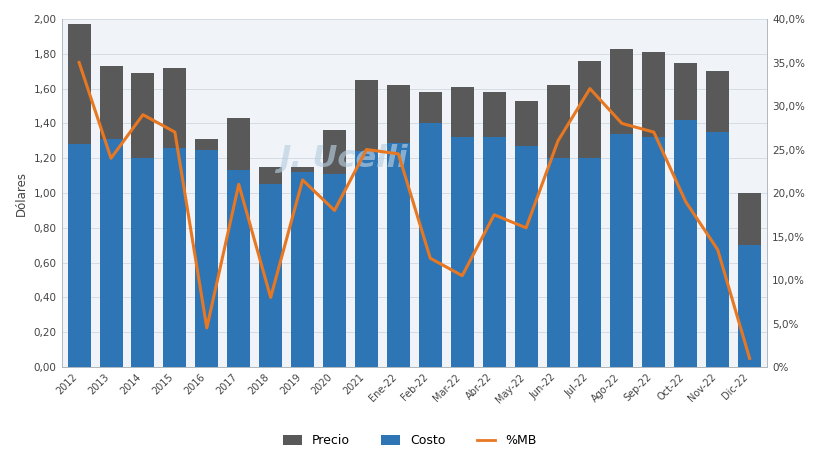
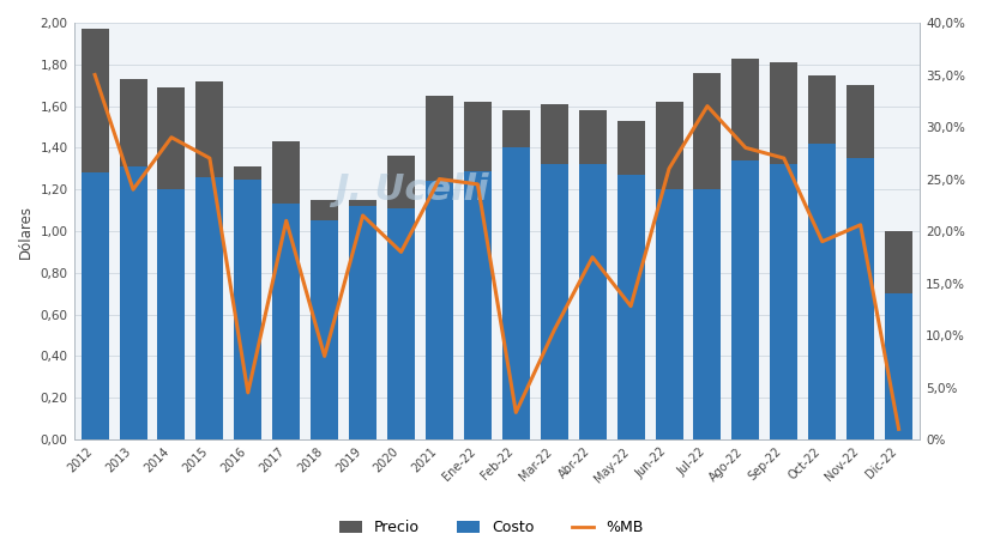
%MB/Feb-22: 12,5% -> 2,6%
%MB/May-22: 16,0% -> 12,8%
%MB/Nov-22: 13,5% -> 20,6%
